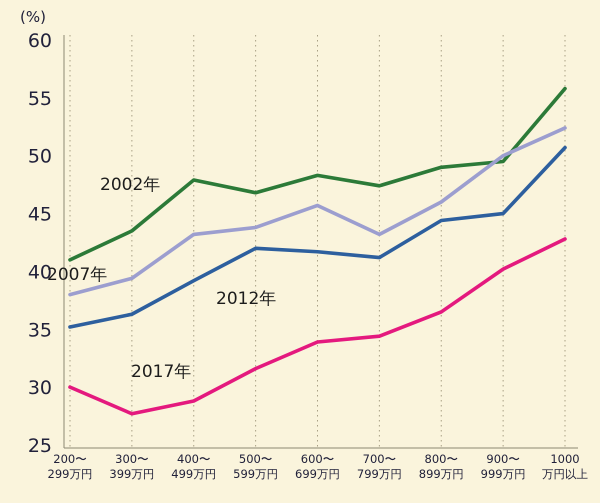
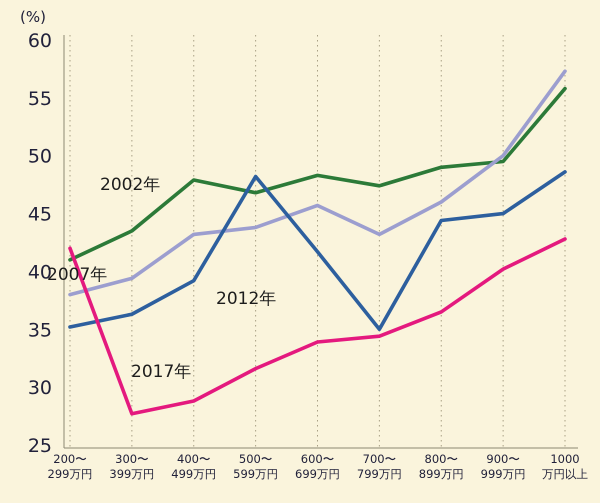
2017年/200〜299万円: 30.0 -> 42.0
2012年/500〜599万円: 42.0 -> 48.2
2012年/700〜799万円: 41.2 -> 35.0
2007年/1000万円以上: 52.4 -> 57.3
2012年/1000万円以上: 50.7 -> 48.6
